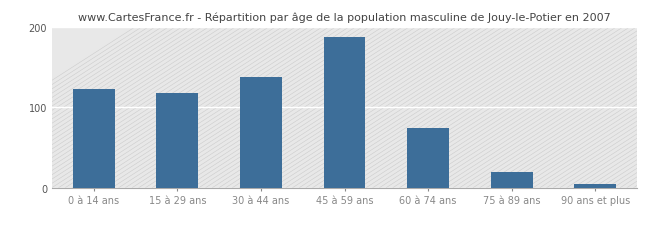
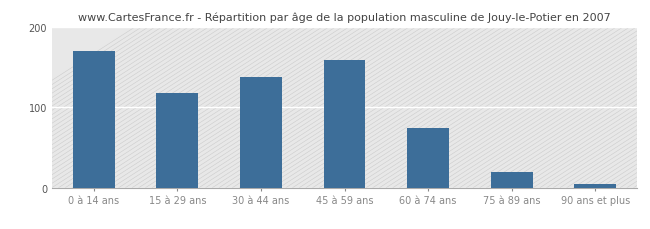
0 à 14 ans: 122 -> 170
45 à 59 ans: 187 -> 158
